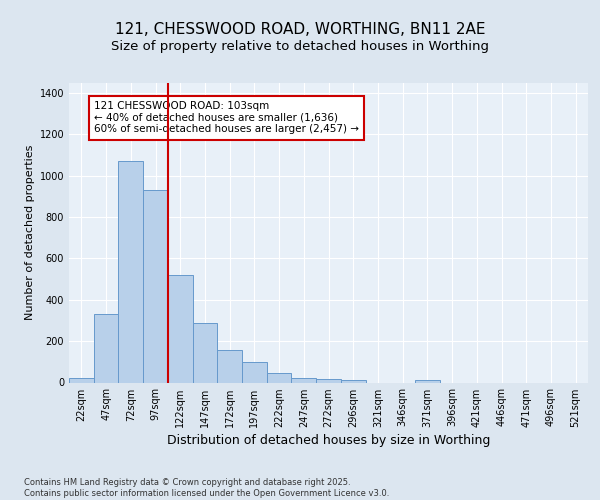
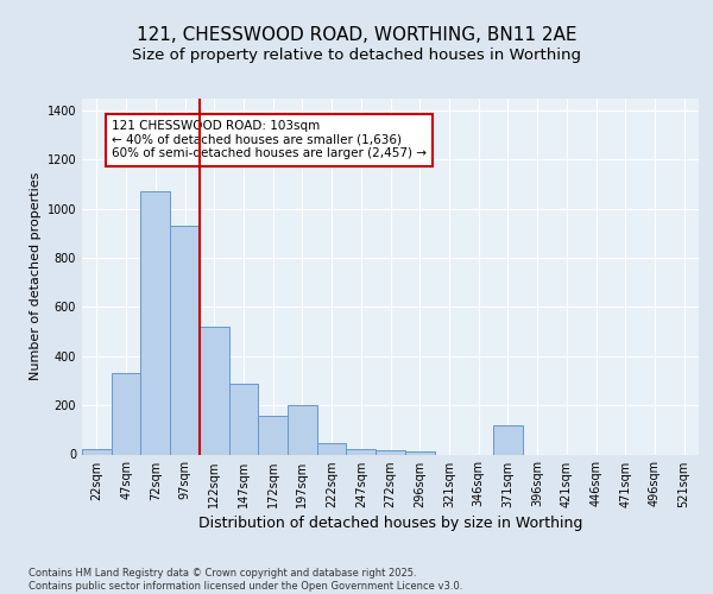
197sqm: 100 -> 200
371sqm: 12 -> 120
